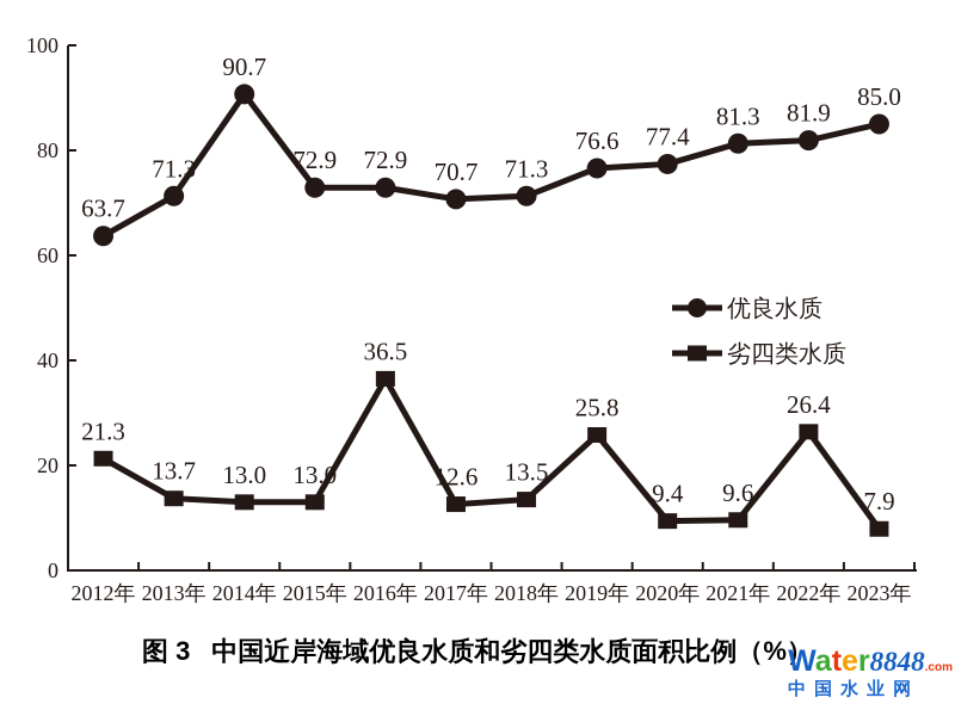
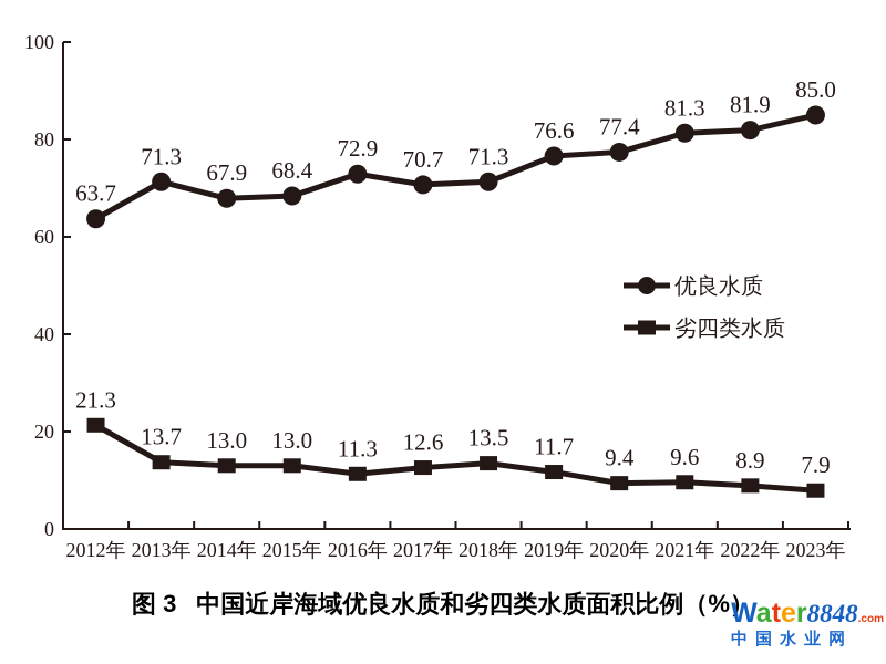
优良水质/2014年: 90.7 -> 67.9
优良水质/2015年: 72.9 -> 68.4
劣四类水质/2016年: 36.5 -> 11.3
劣四类水质/2019年: 25.8 -> 11.7
劣四类水质/2022年: 26.4 -> 8.9
